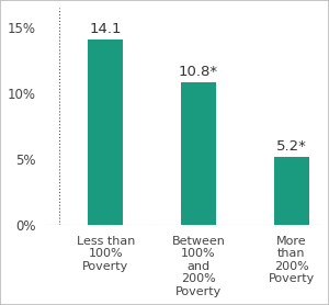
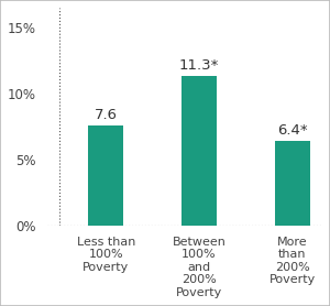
Less than 100% Poverty: 14.1 -> 7.6
Between 100% and 200% Poverty: 10.8* -> 11.3*
More than 200% Poverty: 5.2* -> 6.4*
